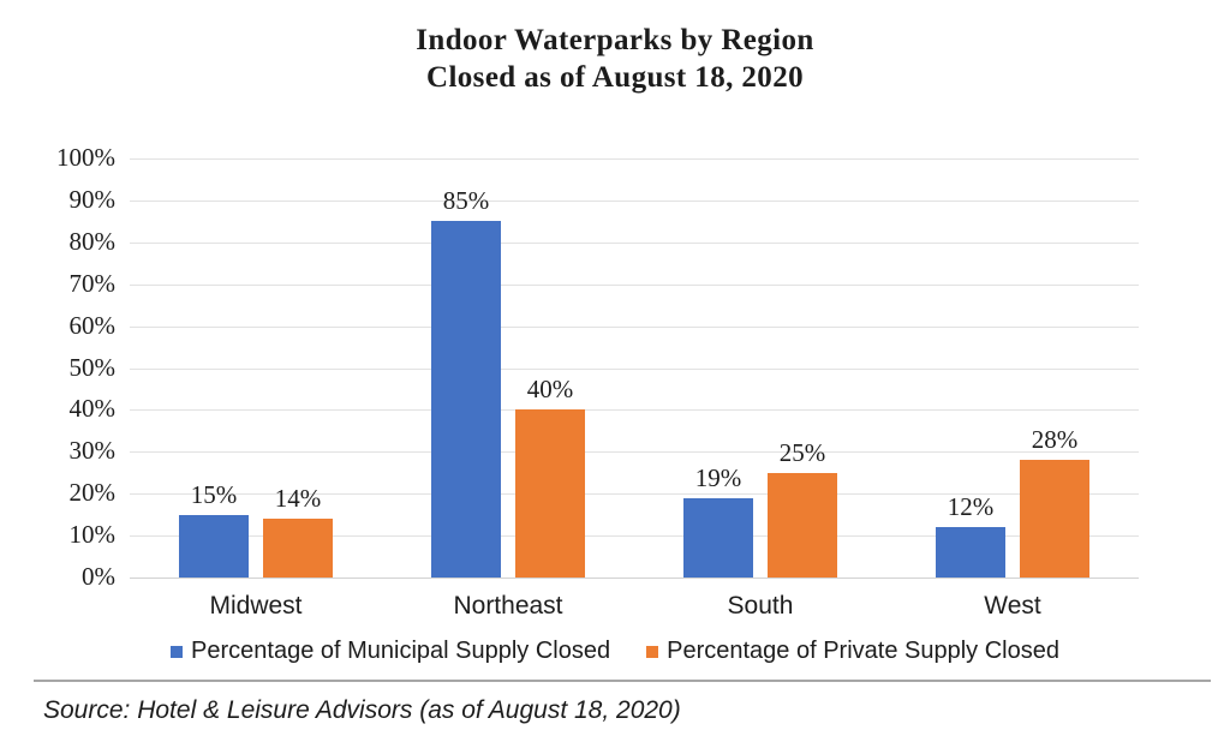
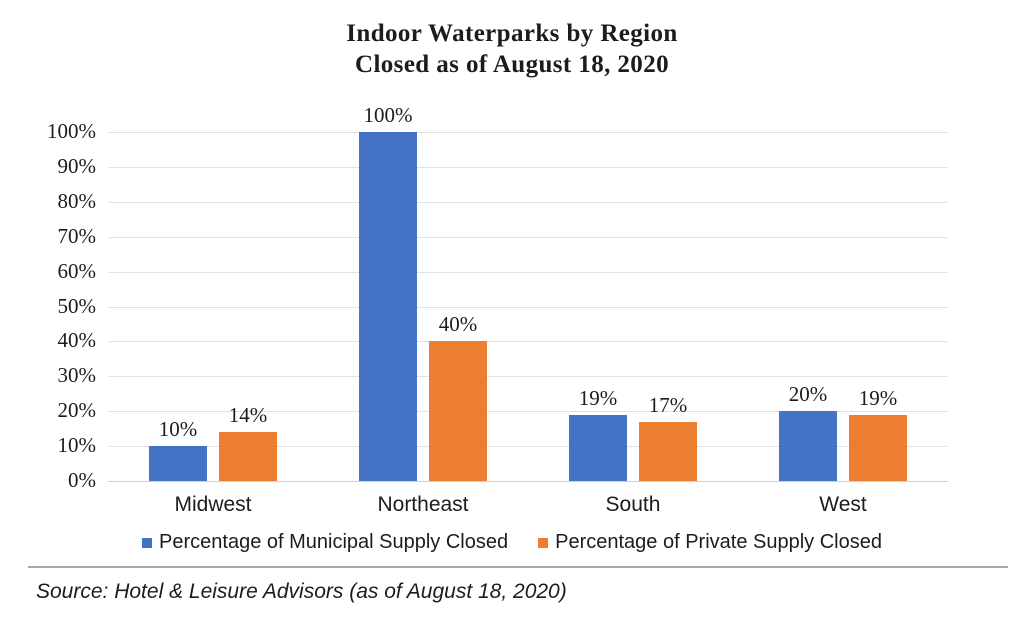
Percentage of Municipal Supply Closed/Midwest: 15% -> 10%
Percentage of Municipal Supply Closed/Northeast: 85% -> 100%
Percentage of Private Supply Closed/South: 25% -> 17%
Percentage of Municipal Supply Closed/West: 12% -> 20%
Percentage of Private Supply Closed/West: 28% -> 19%
